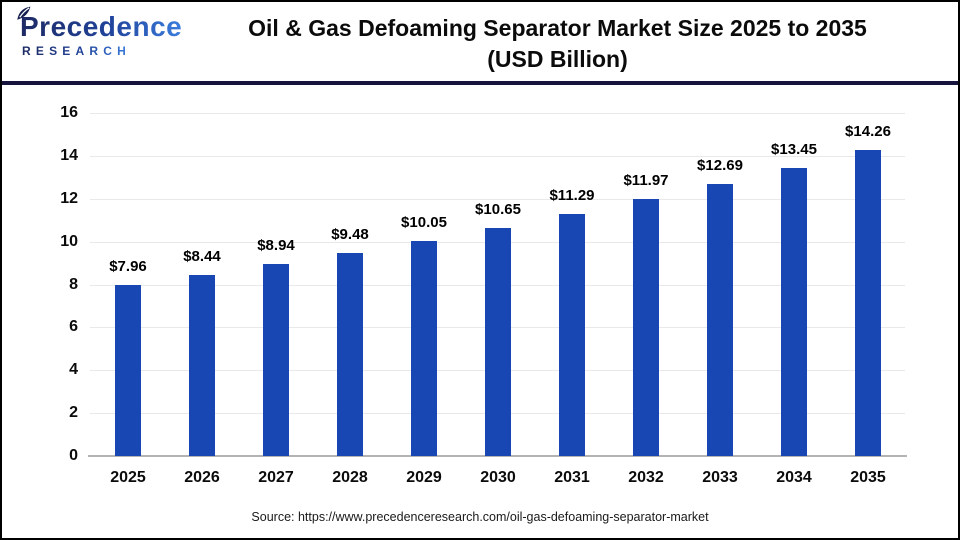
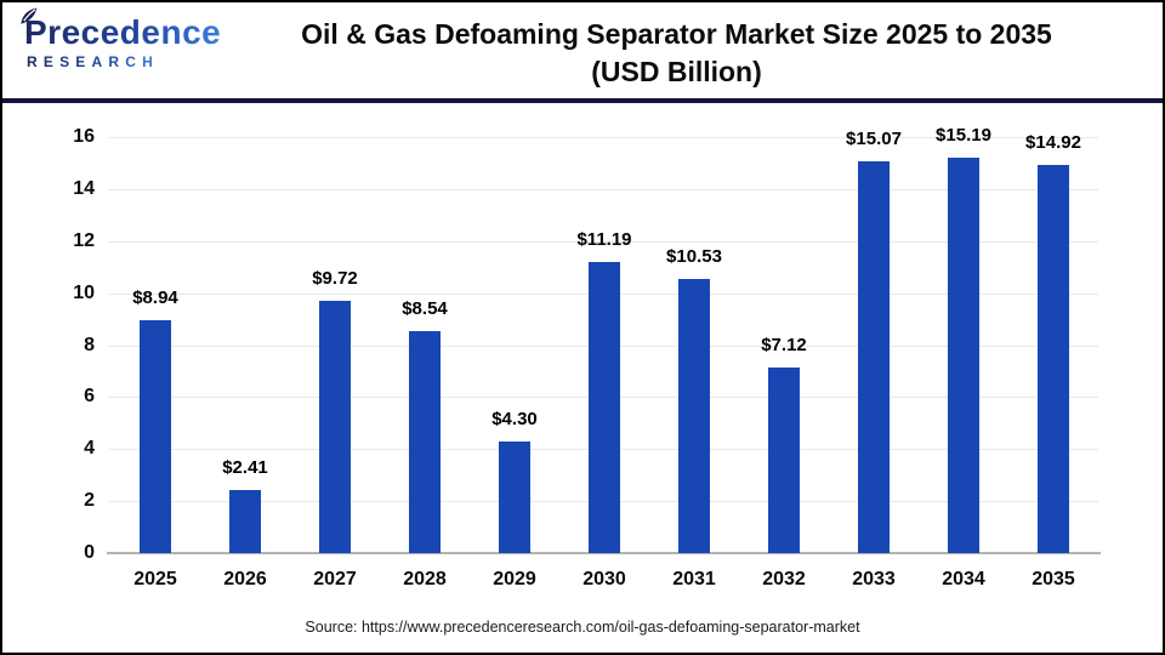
2025: $7.96 -> $8.94
2026: $8.44 -> $2.41
2027: $8.94 -> $9.72
2028: $9.48 -> $8.54
2029: $10.05 -> $4.30
2030: $10.65 -> $11.19
2031: $11.29 -> $10.53
2032: $11.97 -> $7.12
2033: $12.69 -> $15.07
2034: $13.45 -> $15.19
2035: $14.26 -> $14.92
